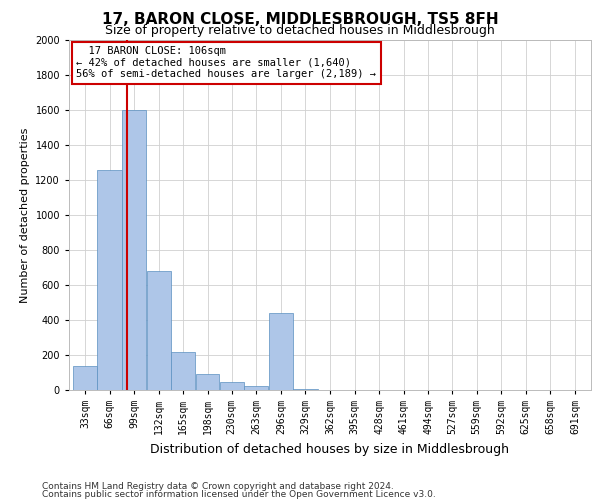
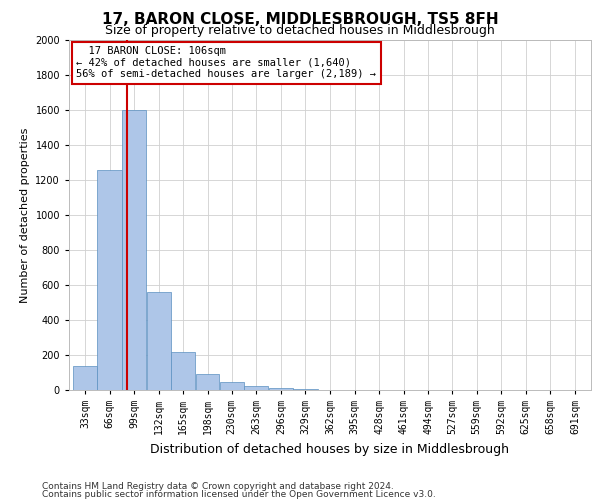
132sqm: 680 -> 560
296sqm: 440 -> 10
